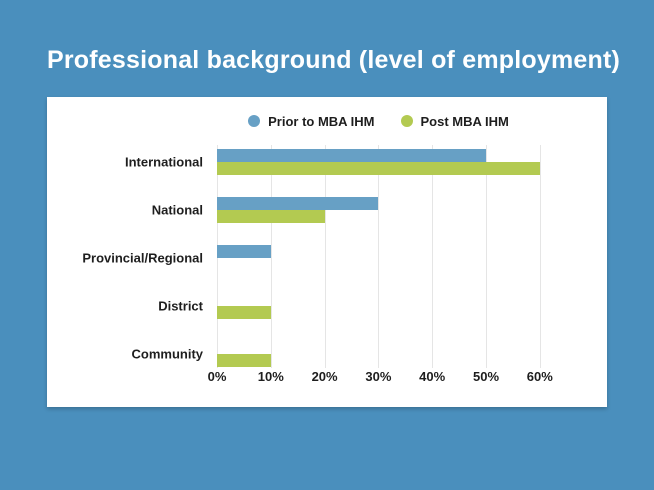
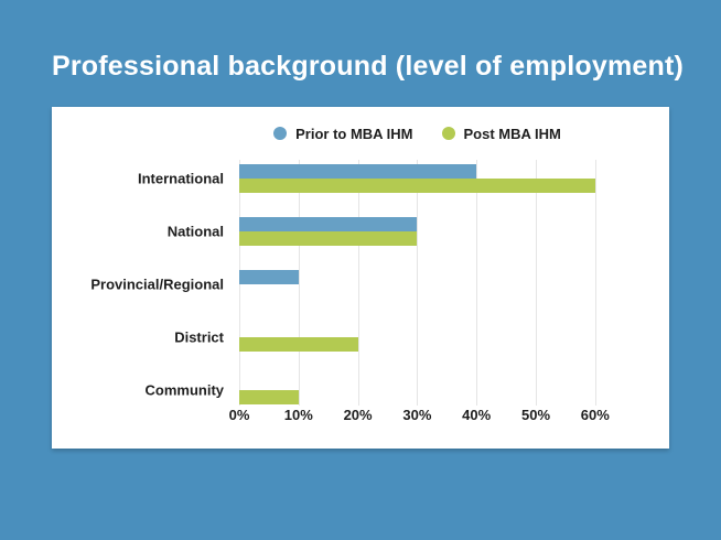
Prior to MBA IHM/International: 50% -> 40%
Post MBA IHM/National: 20% -> 30%
Post MBA IHM/District: 10% -> 20%
